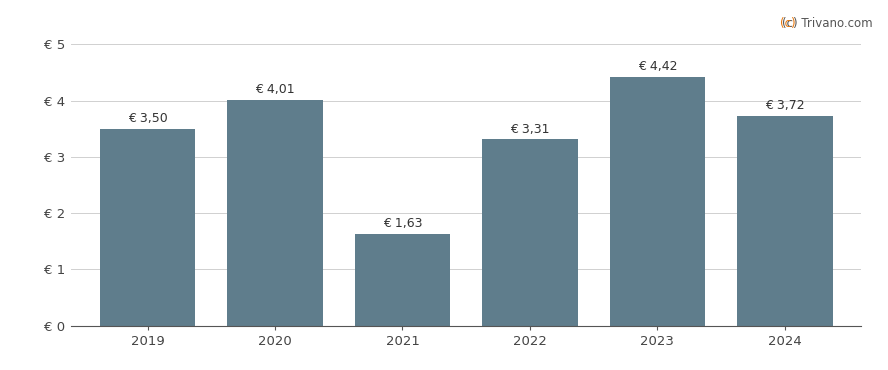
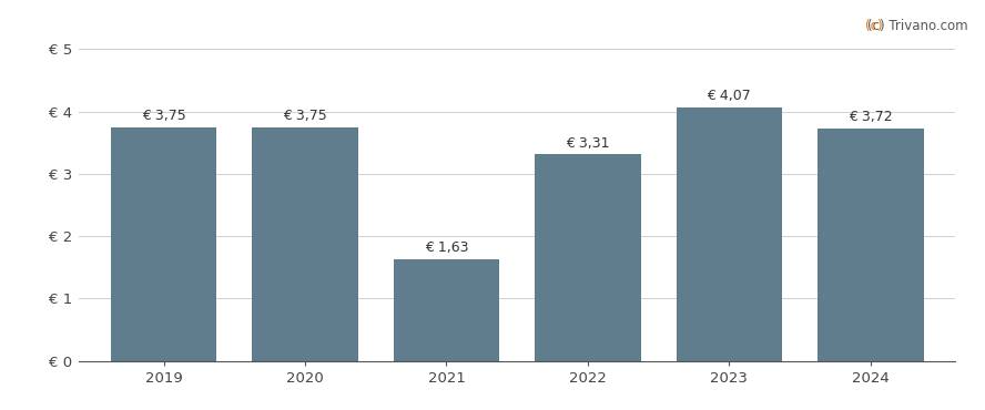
2019: 3,50 -> 3,75
2020: 4,01 -> 3,75
2023: 4,42 -> 4,07
